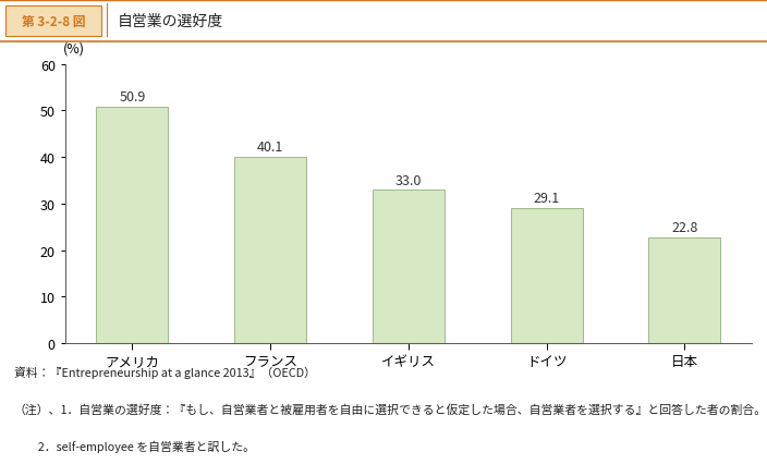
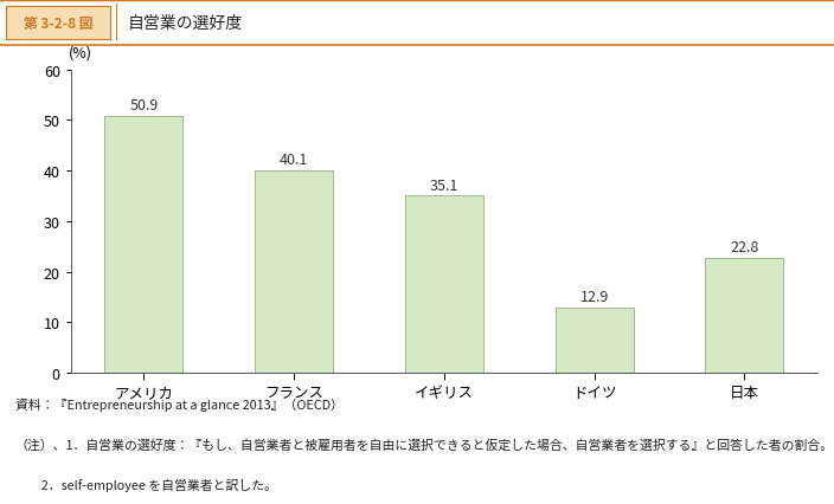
イギリス: 33.0 -> 35.1
ドイツ: 29.1 -> 12.9
